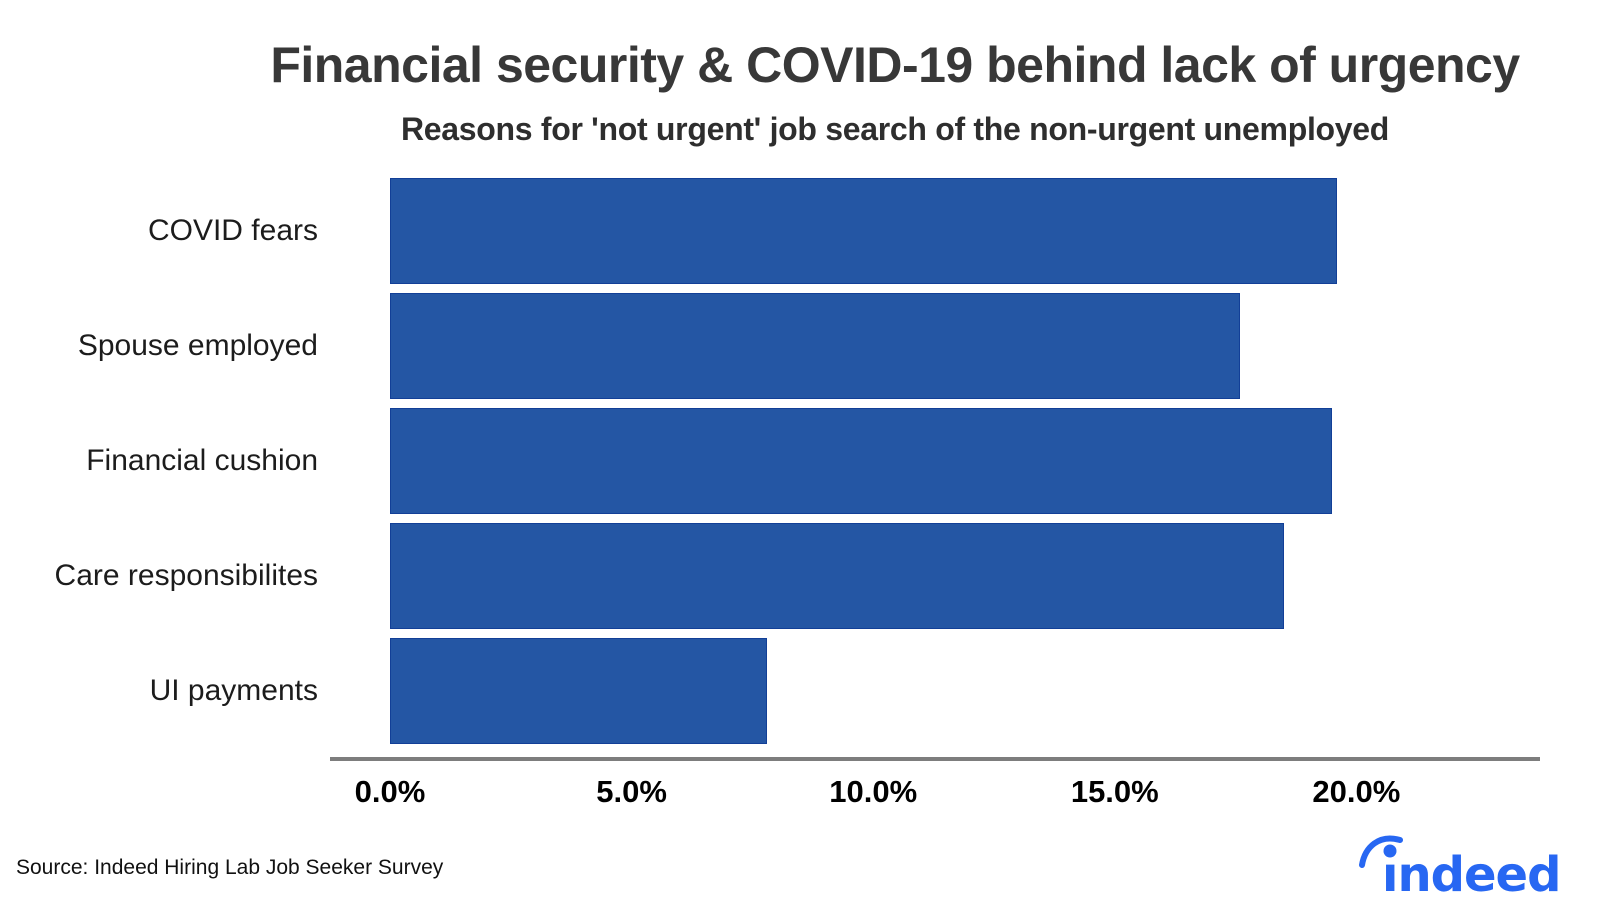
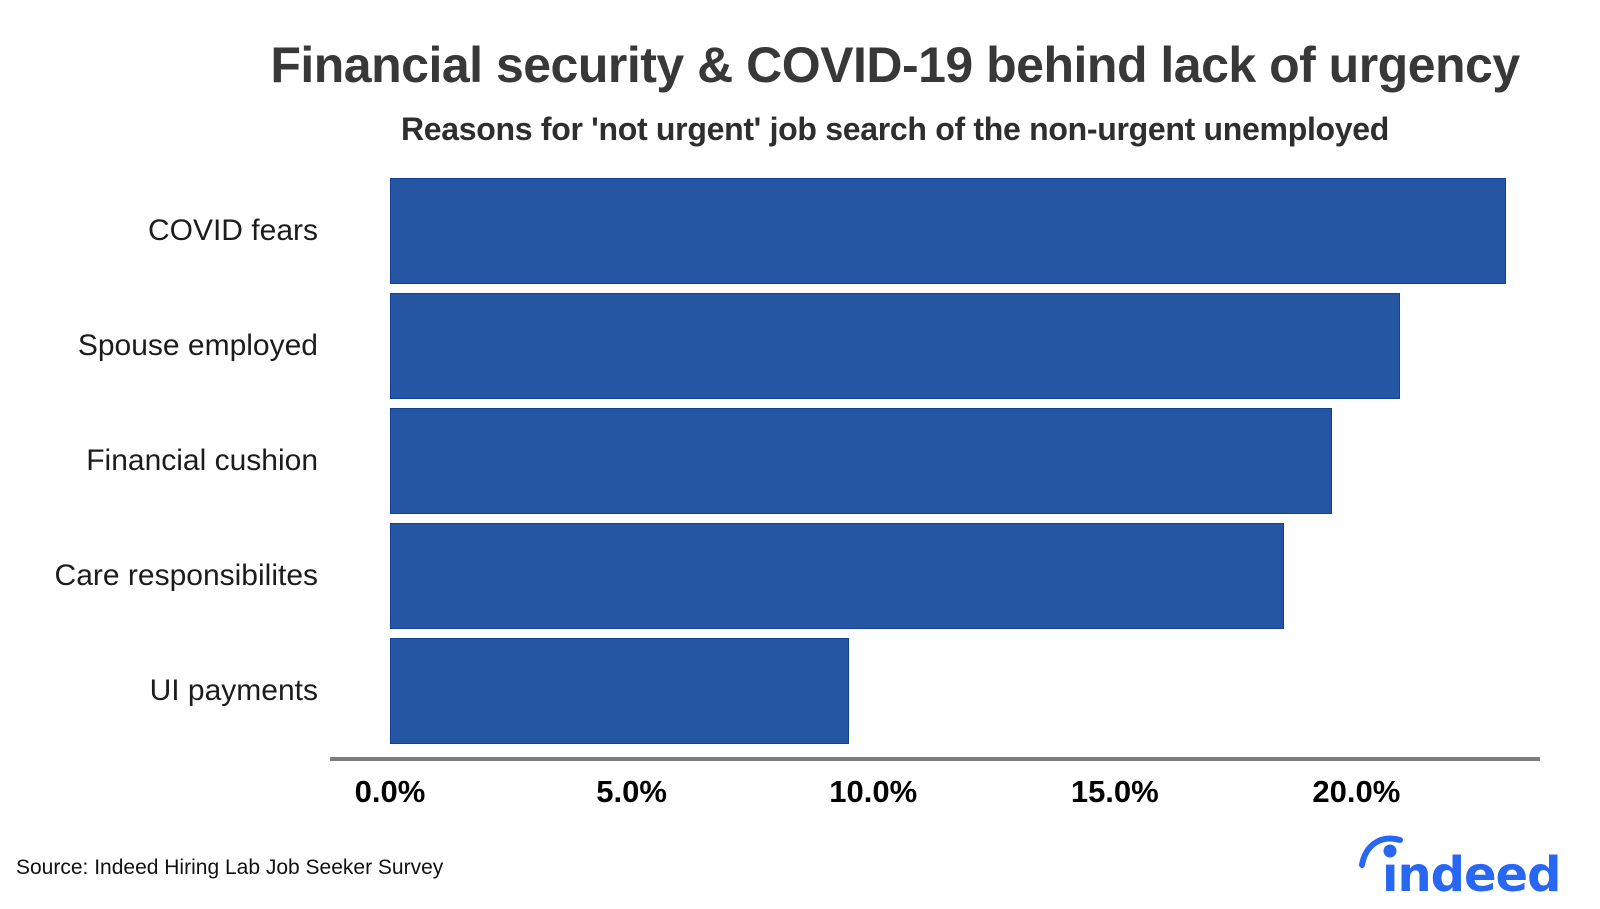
COVID fears: 19.6% -> 23.1%
Spouse employed: 17.6% -> 20.9%
UI payments: 7.8% -> 9.5%
